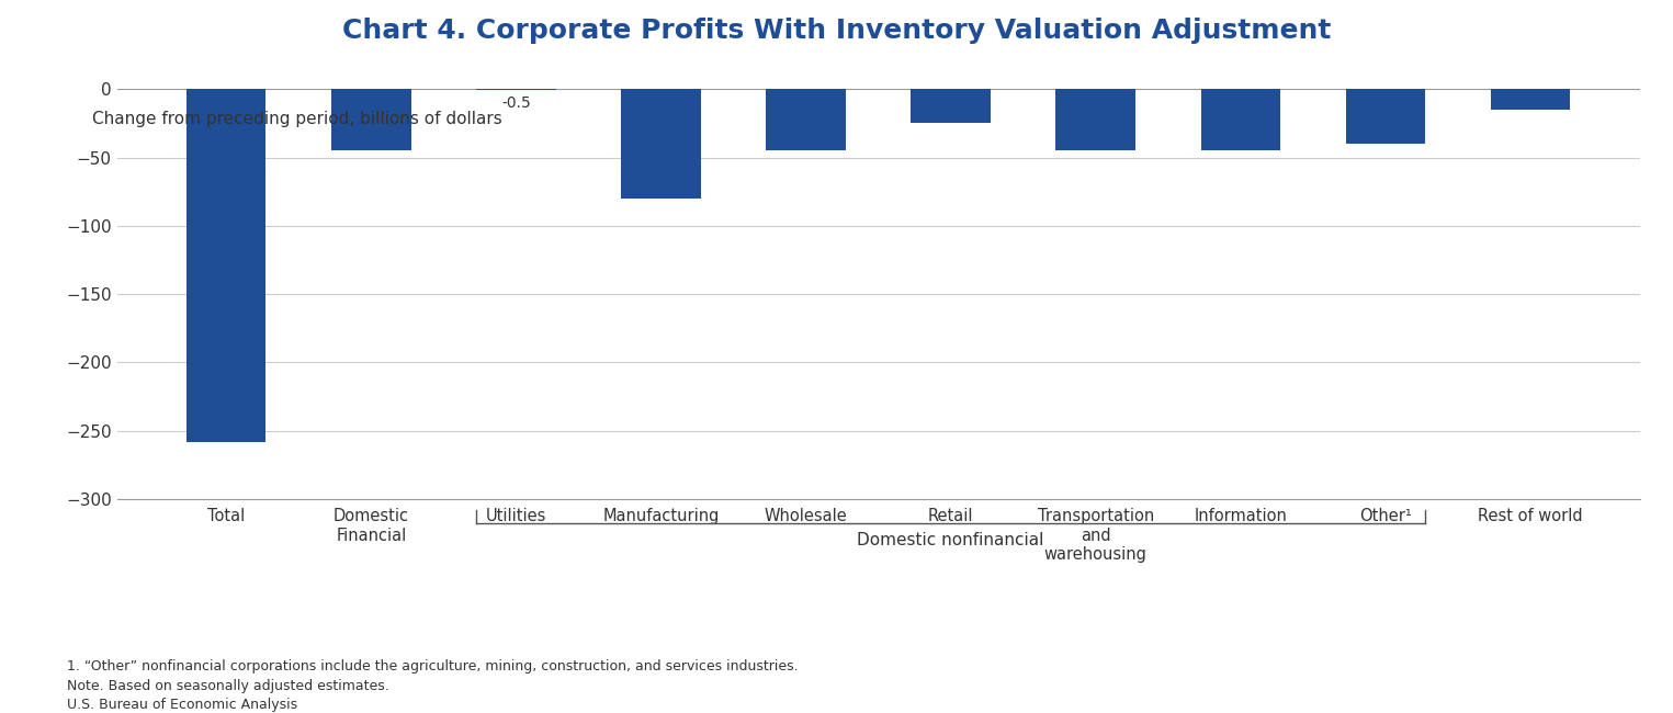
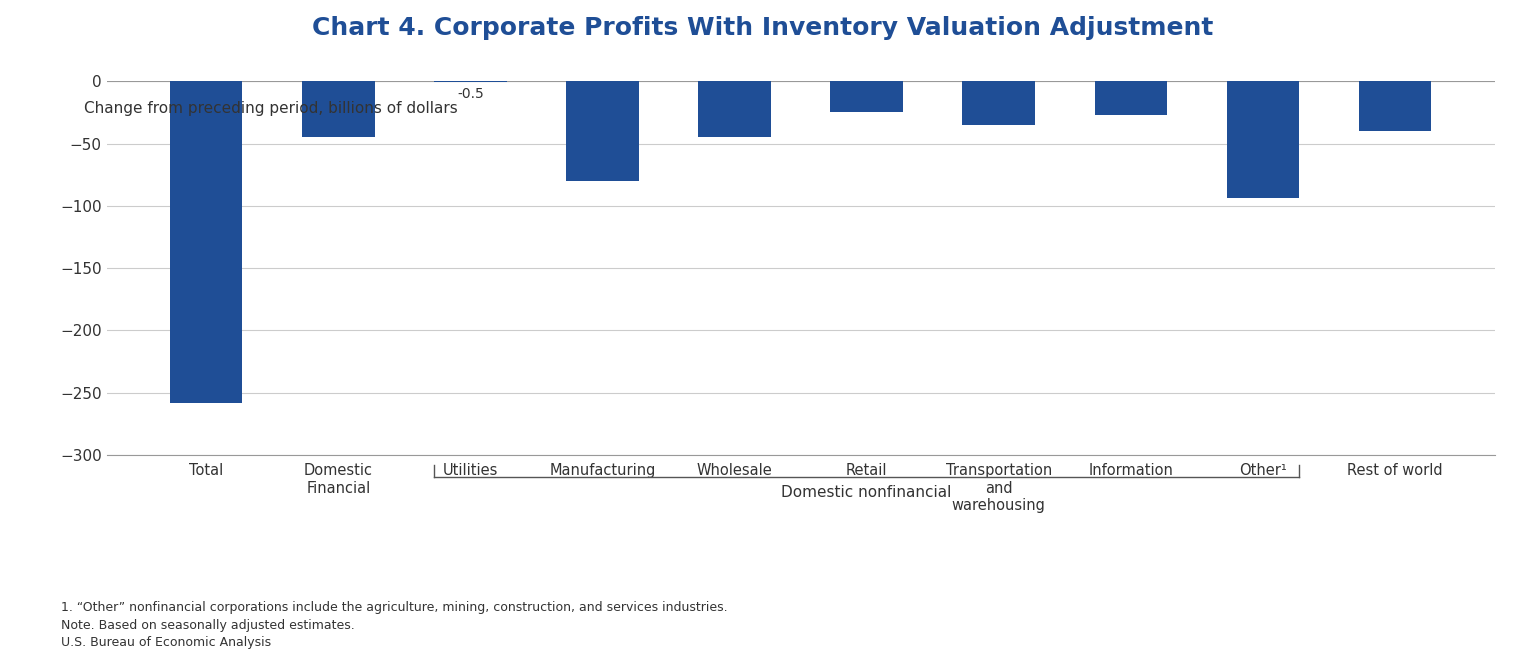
Transportation and warehousing: -45 -> -35
Information: -45 -> -27
Other¹: -40 -> -94
Rest of world: -15 -> -40
